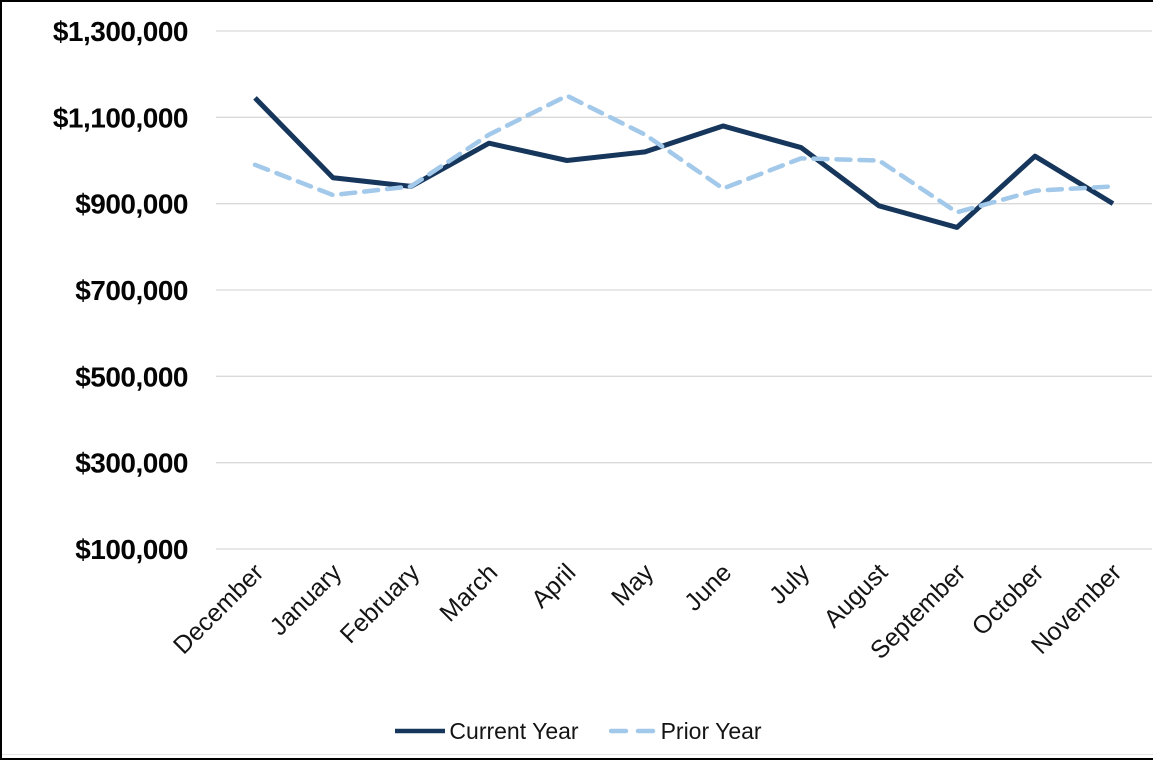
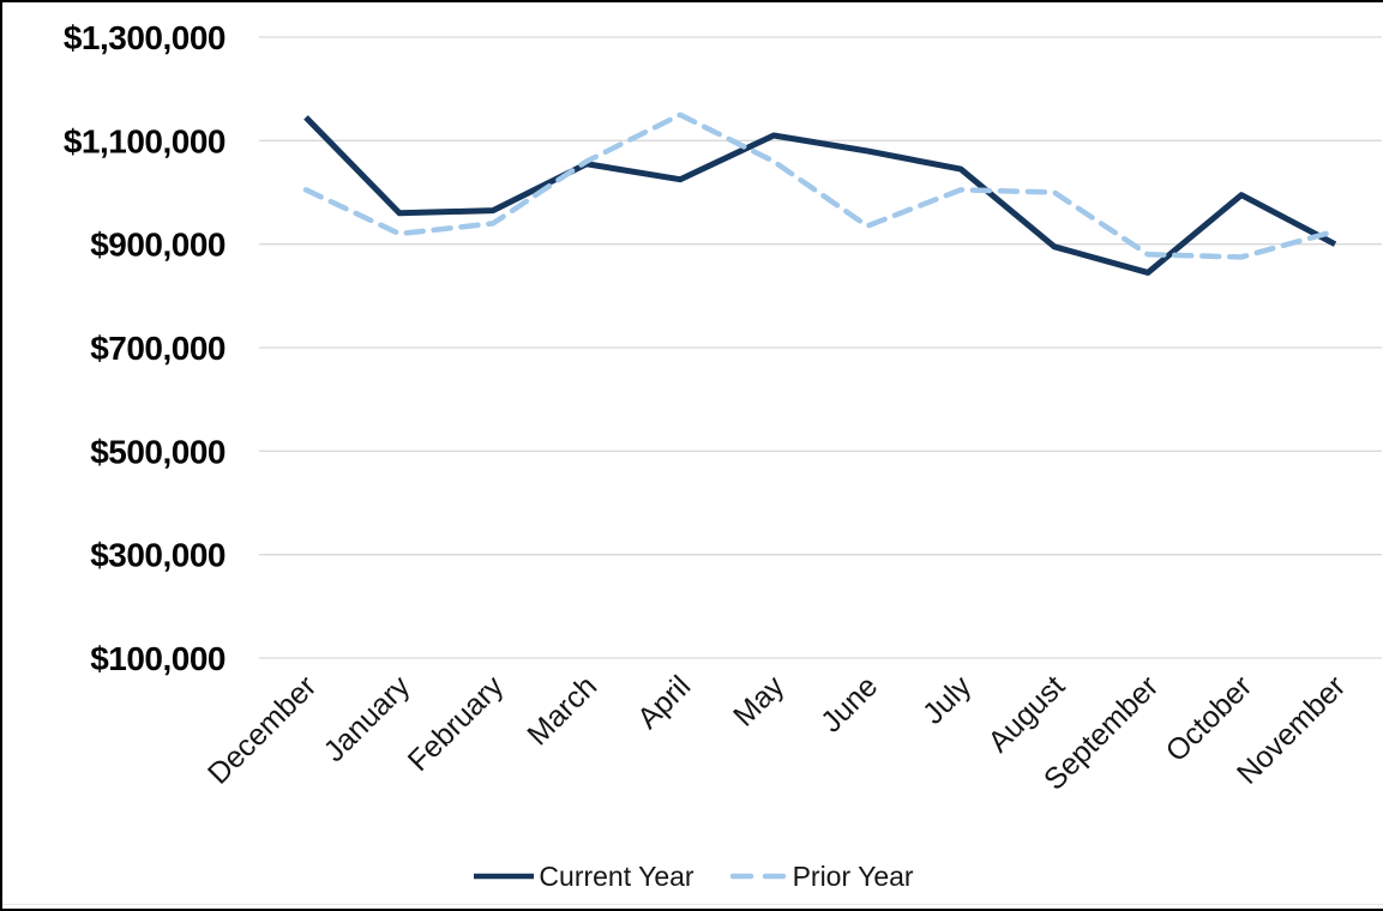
Prior Year/December: $990000 -> $1000000
Current Year/February: $940000 -> $960000
Current Year/March: $1040000 -> $1060000
Current Year/April: $1000000 -> $1020000
Current Year/May: $1020000 -> $1110000
Current Year/July: $1030000 -> $1040000
Current Year/October: $1010000 -> $1000000
Prior Year/October: $930000 -> $880000
Prior Year/November: $940000 -> $920000
